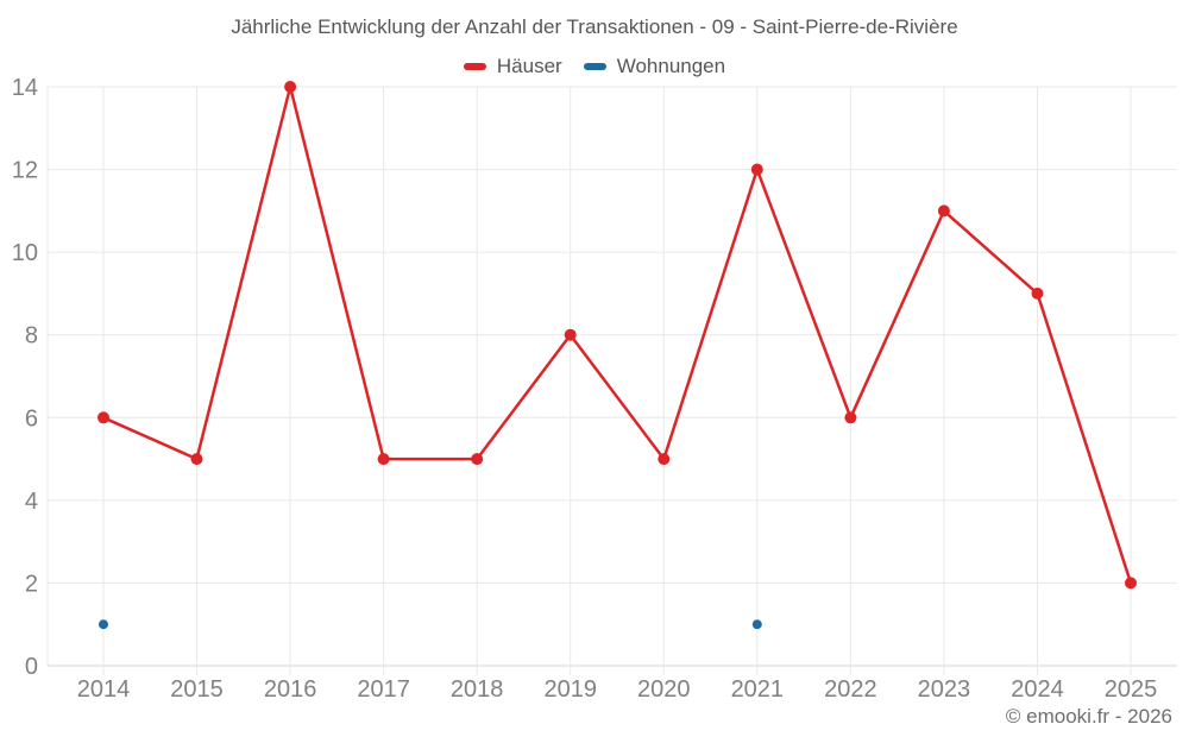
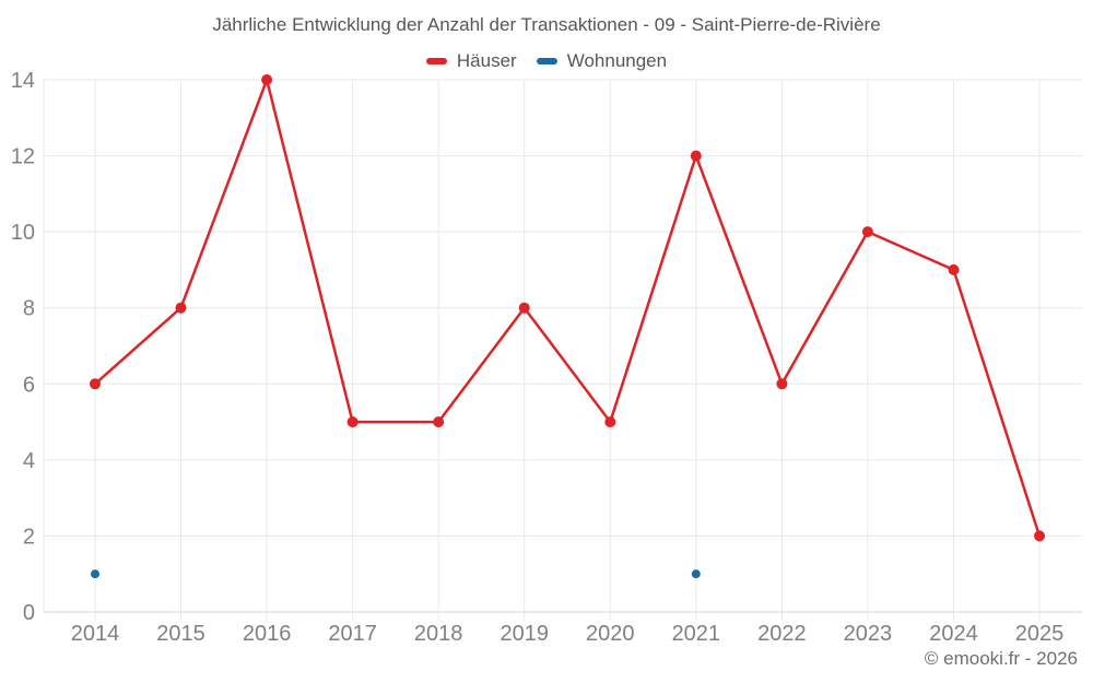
Häuser/2015: 5 -> 8
Häuser/2023: 11 -> 10
